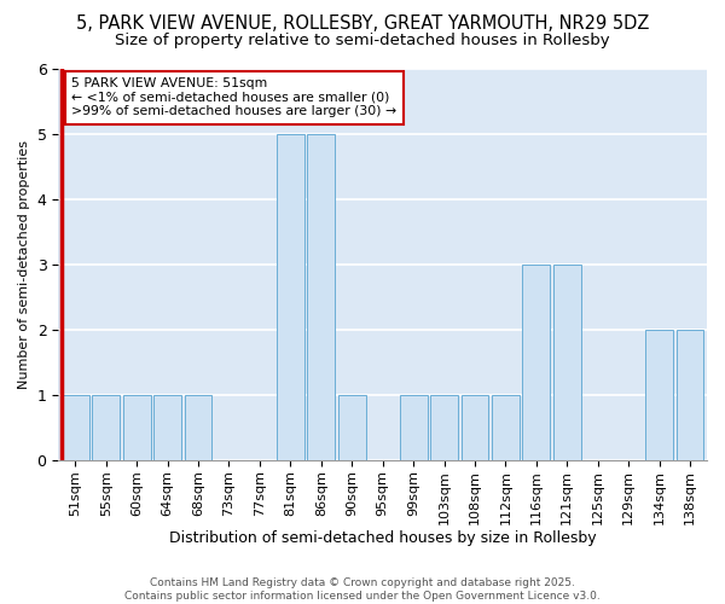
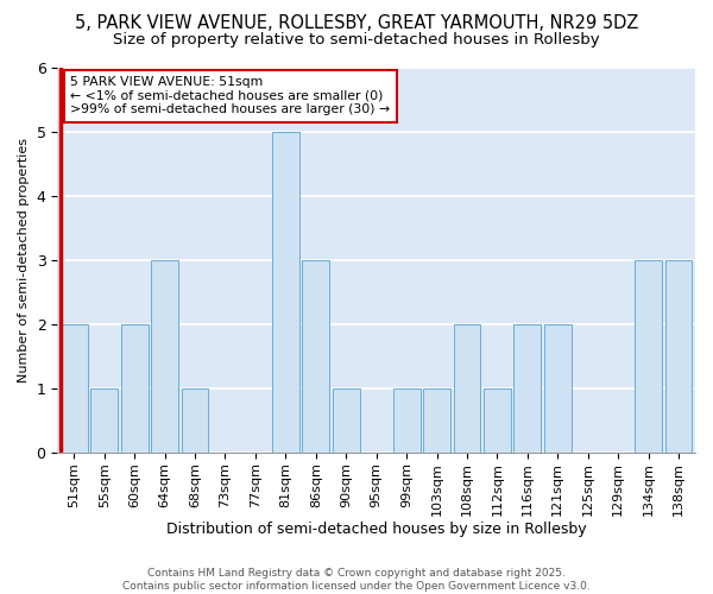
51sqm: 1 -> 2
60sqm: 1 -> 2
64sqm: 1 -> 3
86sqm: 5 -> 3
108sqm: 1 -> 2
116sqm: 3 -> 2
121sqm: 3 -> 2
134sqm: 2 -> 3
138sqm: 2 -> 3
